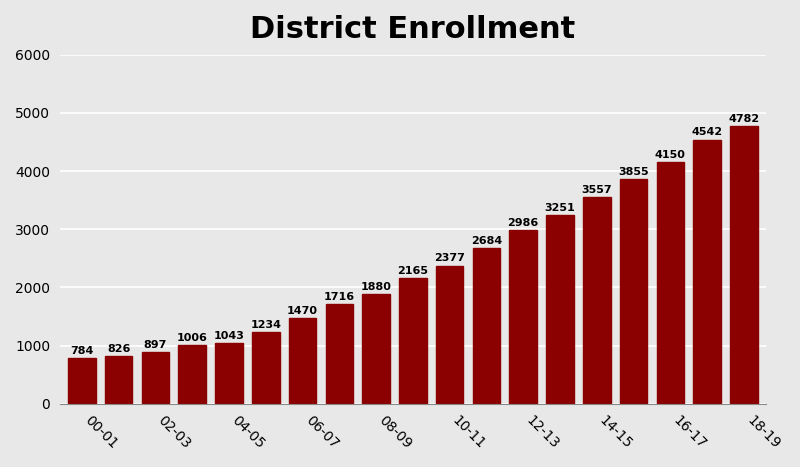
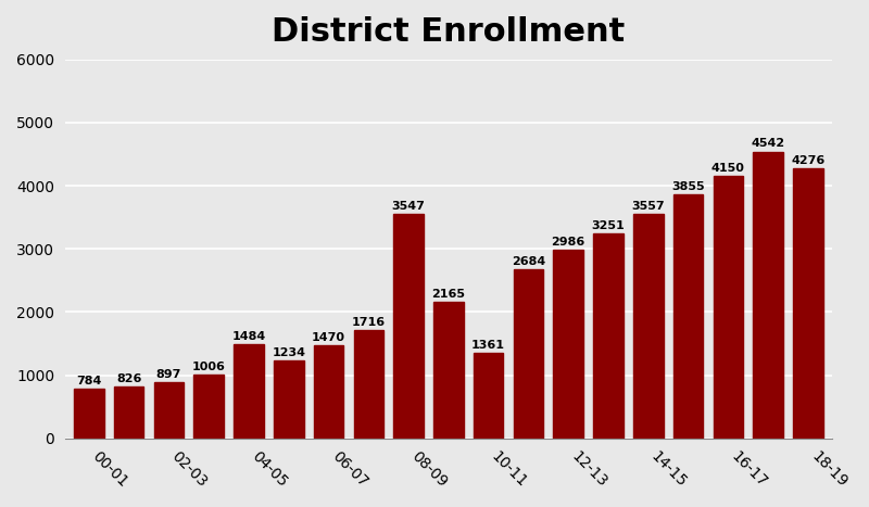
04-05: 1043 -> 1484
08-09: 1880 -> 3547
10-11: 2377 -> 1361
18-19: 4782 -> 4276
